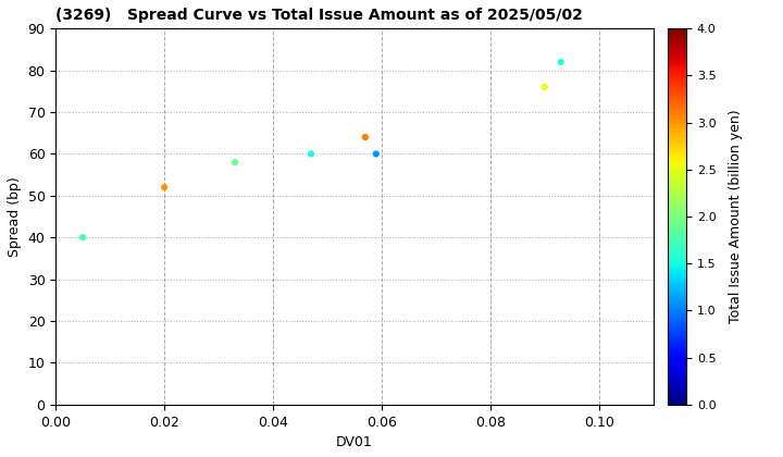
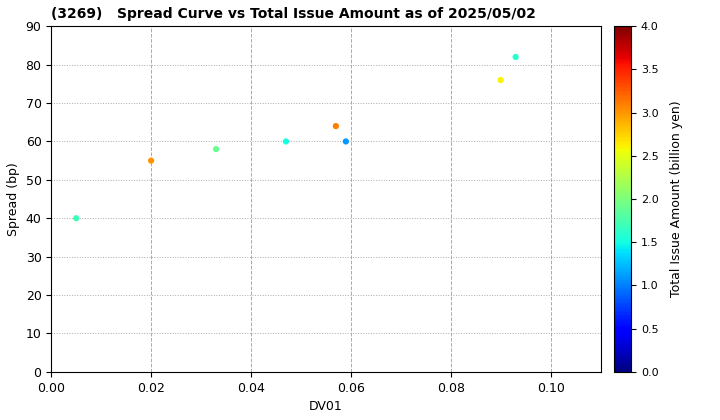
0.02: 52 -> 55
